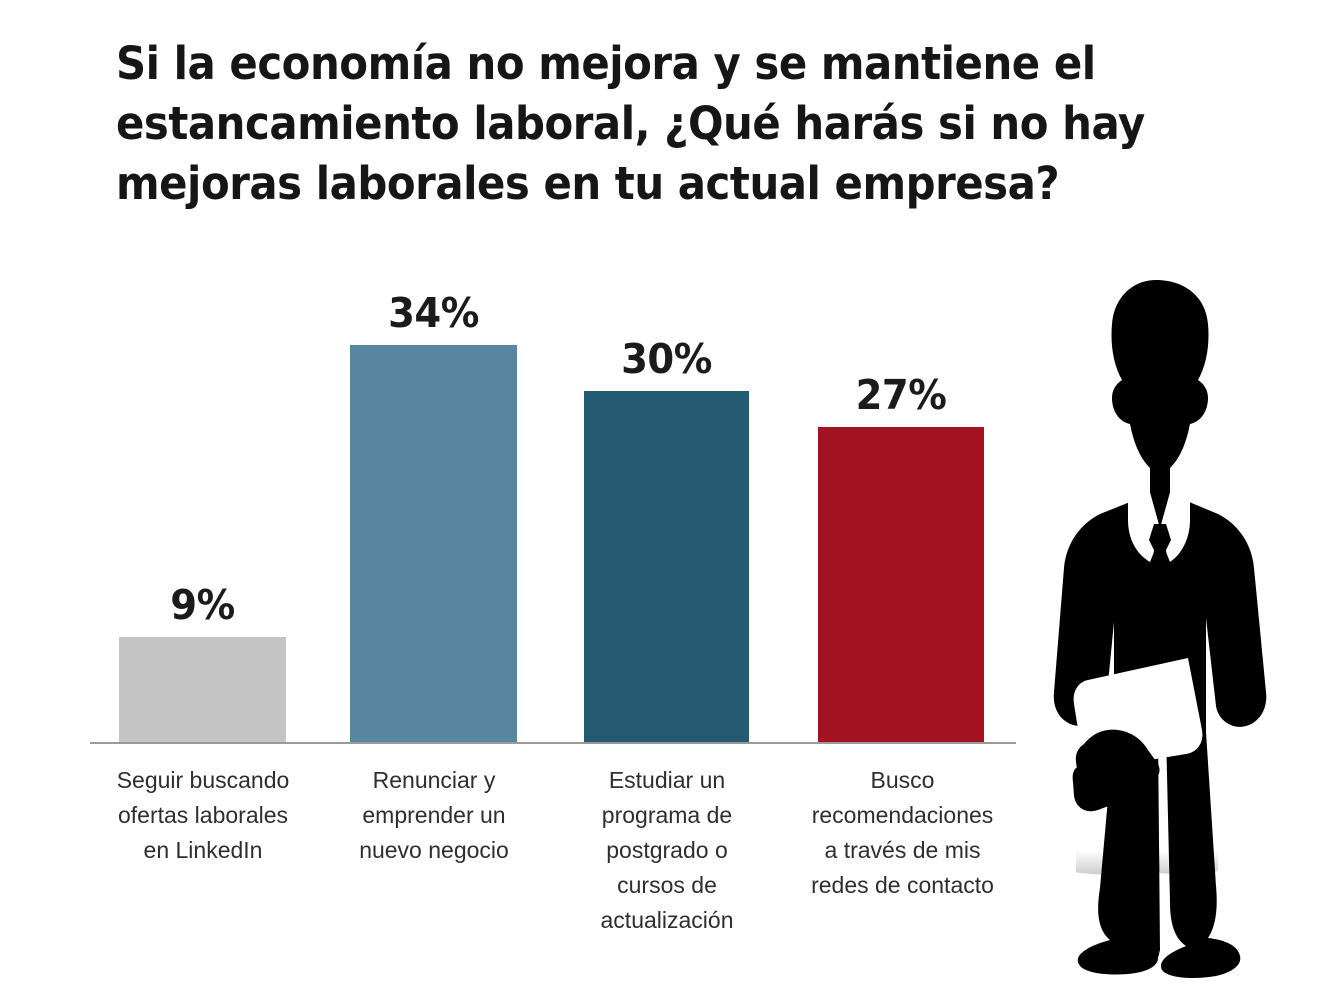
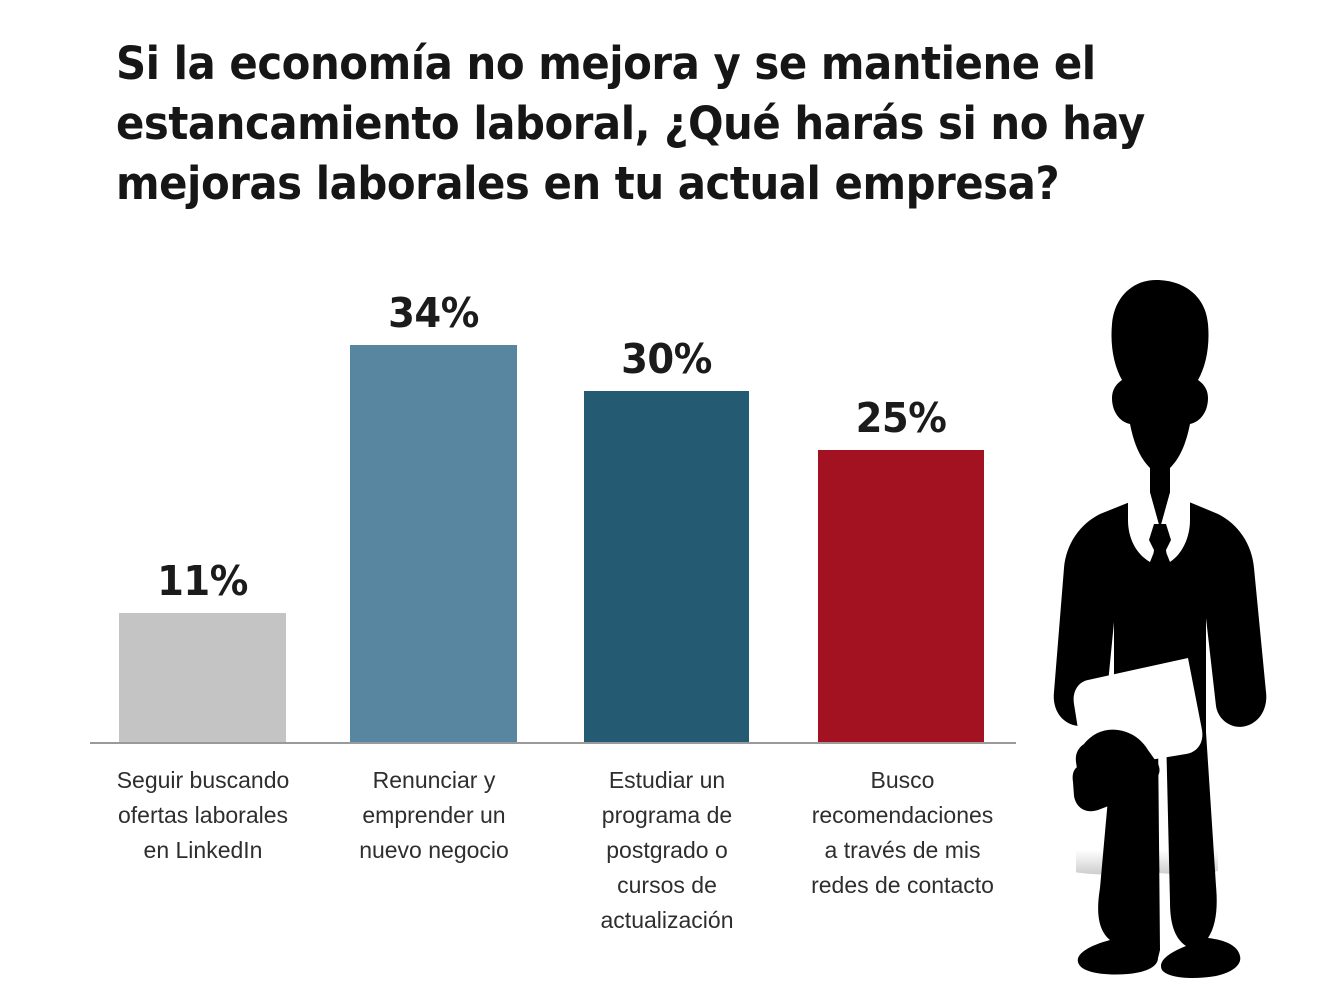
Seguir buscando ofertas laborales en LinkedIn: 9% -> 11%
Busco recomendaciones a través de mis redes de contacto: 27% -> 25%
